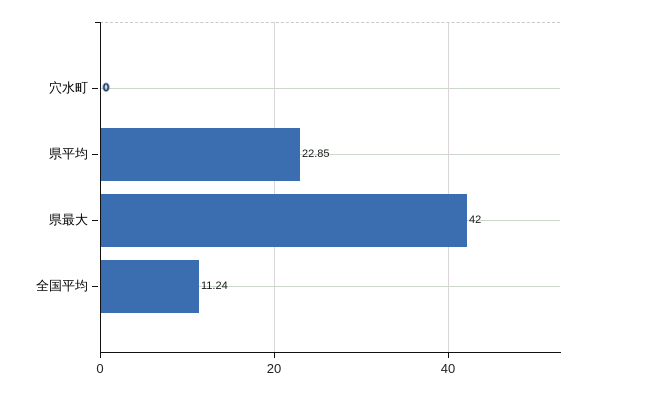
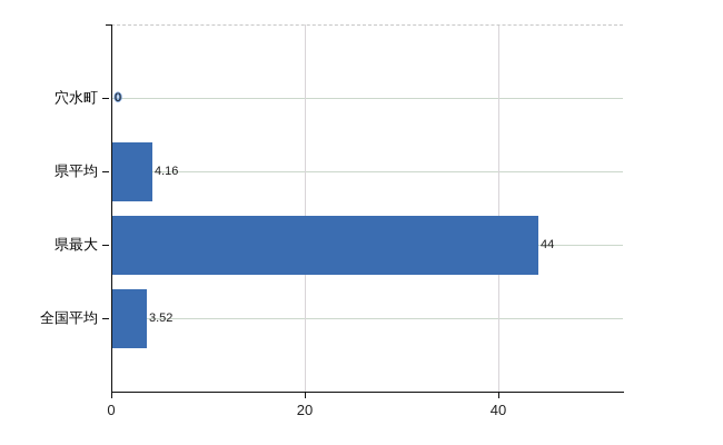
県平均: 22.85 -> 4.16
県最大: 42 -> 44
全国平均: 11.24 -> 3.52
